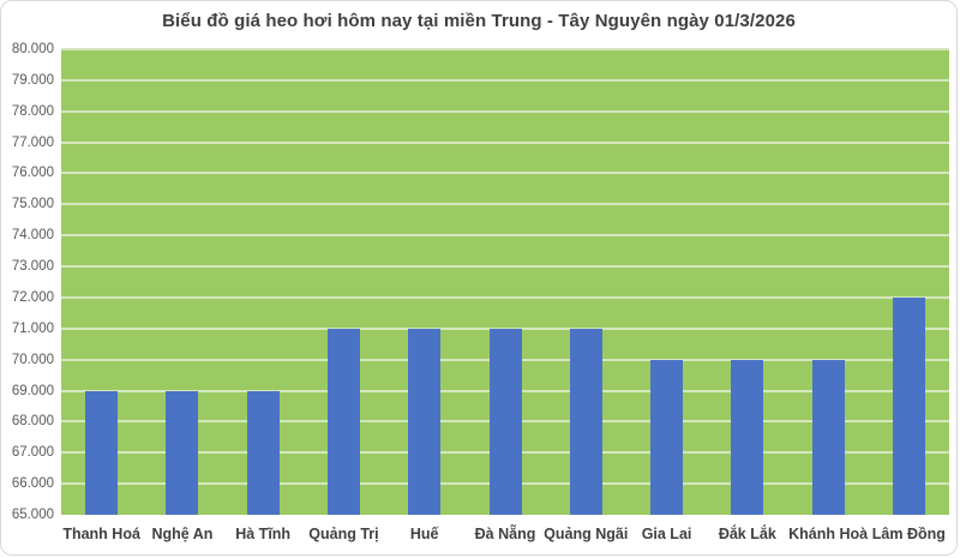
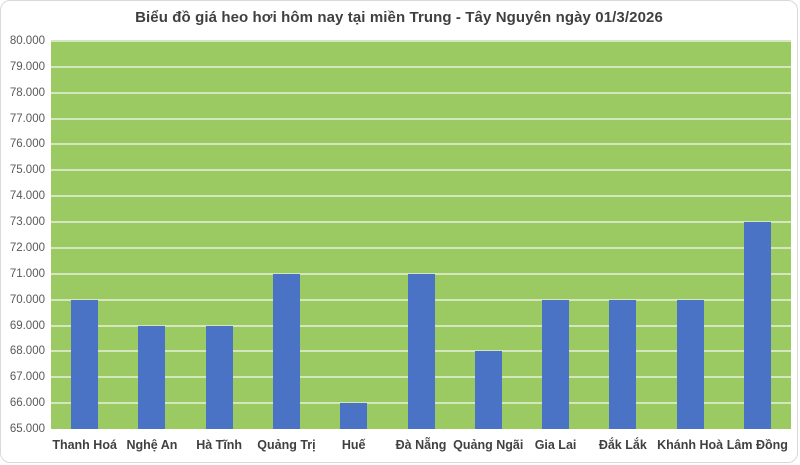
Thanh Hoá: 69000 -> 70000
Huế: 71000 -> 66000
Quảng Ngãi: 71000 -> 68000
Lâm Đồng: 72000 -> 73000
